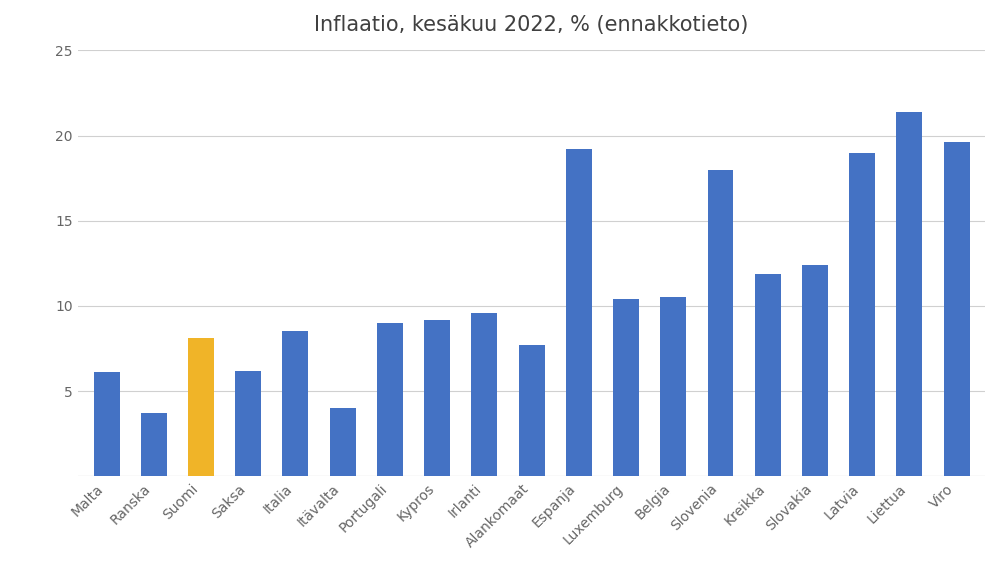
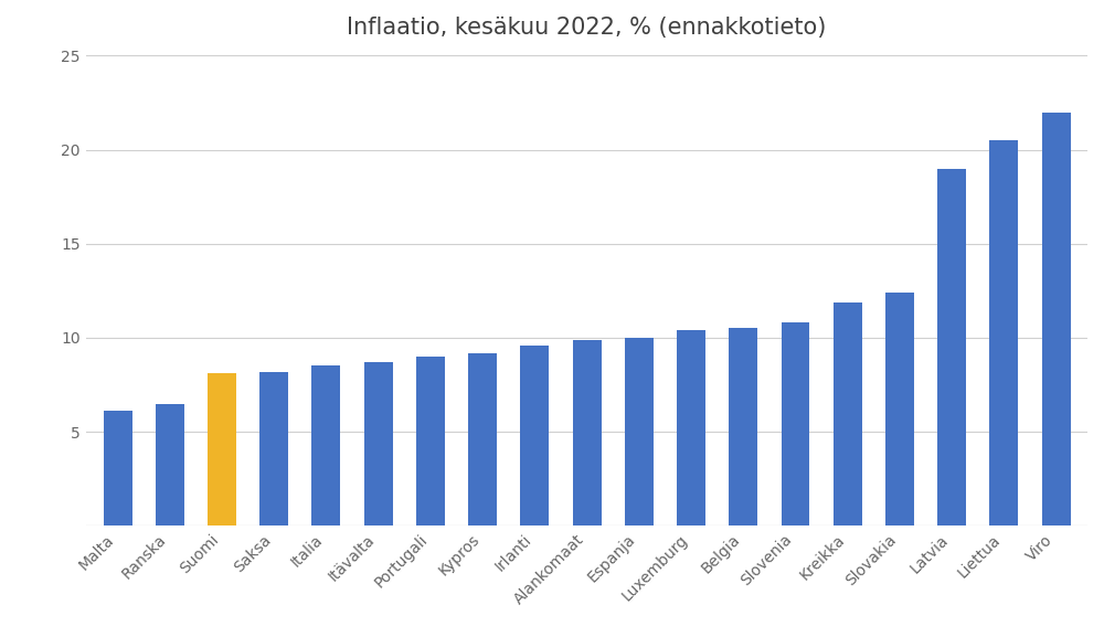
Ranska: 3.7 -> 6.5
Saksa: 6.2 -> 8.2
Itävalta: 4.0 -> 8.7
Alankomaat: 7.7 -> 9.9
Espanja: 19.2 -> 10.0
Slovenia: 18.0 -> 10.8
Liettua: 21.4 -> 20.5
Viro: 19.6 -> 22.0
